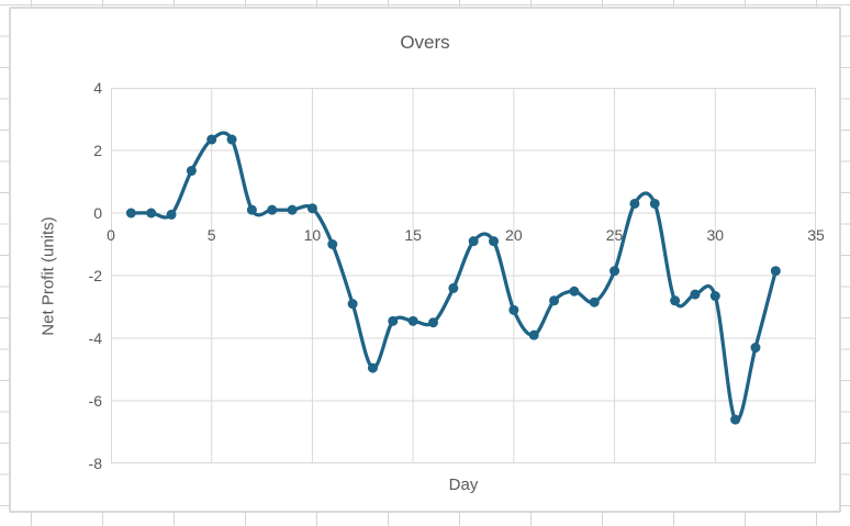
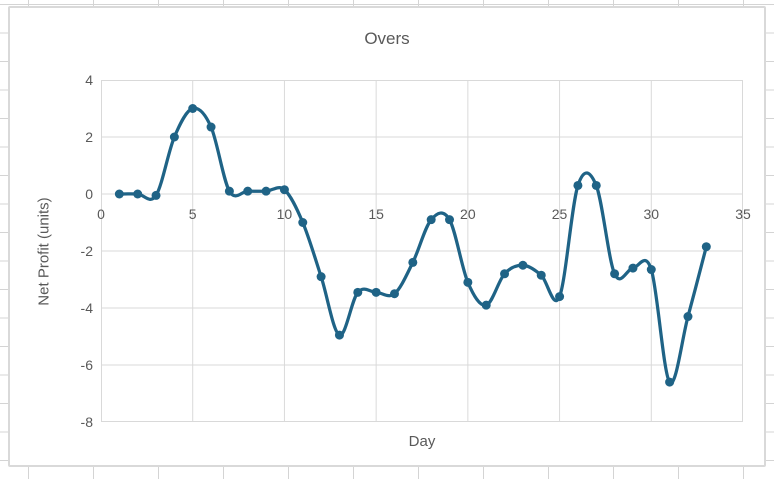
4: 1.4 -> 2.0
5: 2.4 -> 3.0
25: -1.9 -> -3.6
